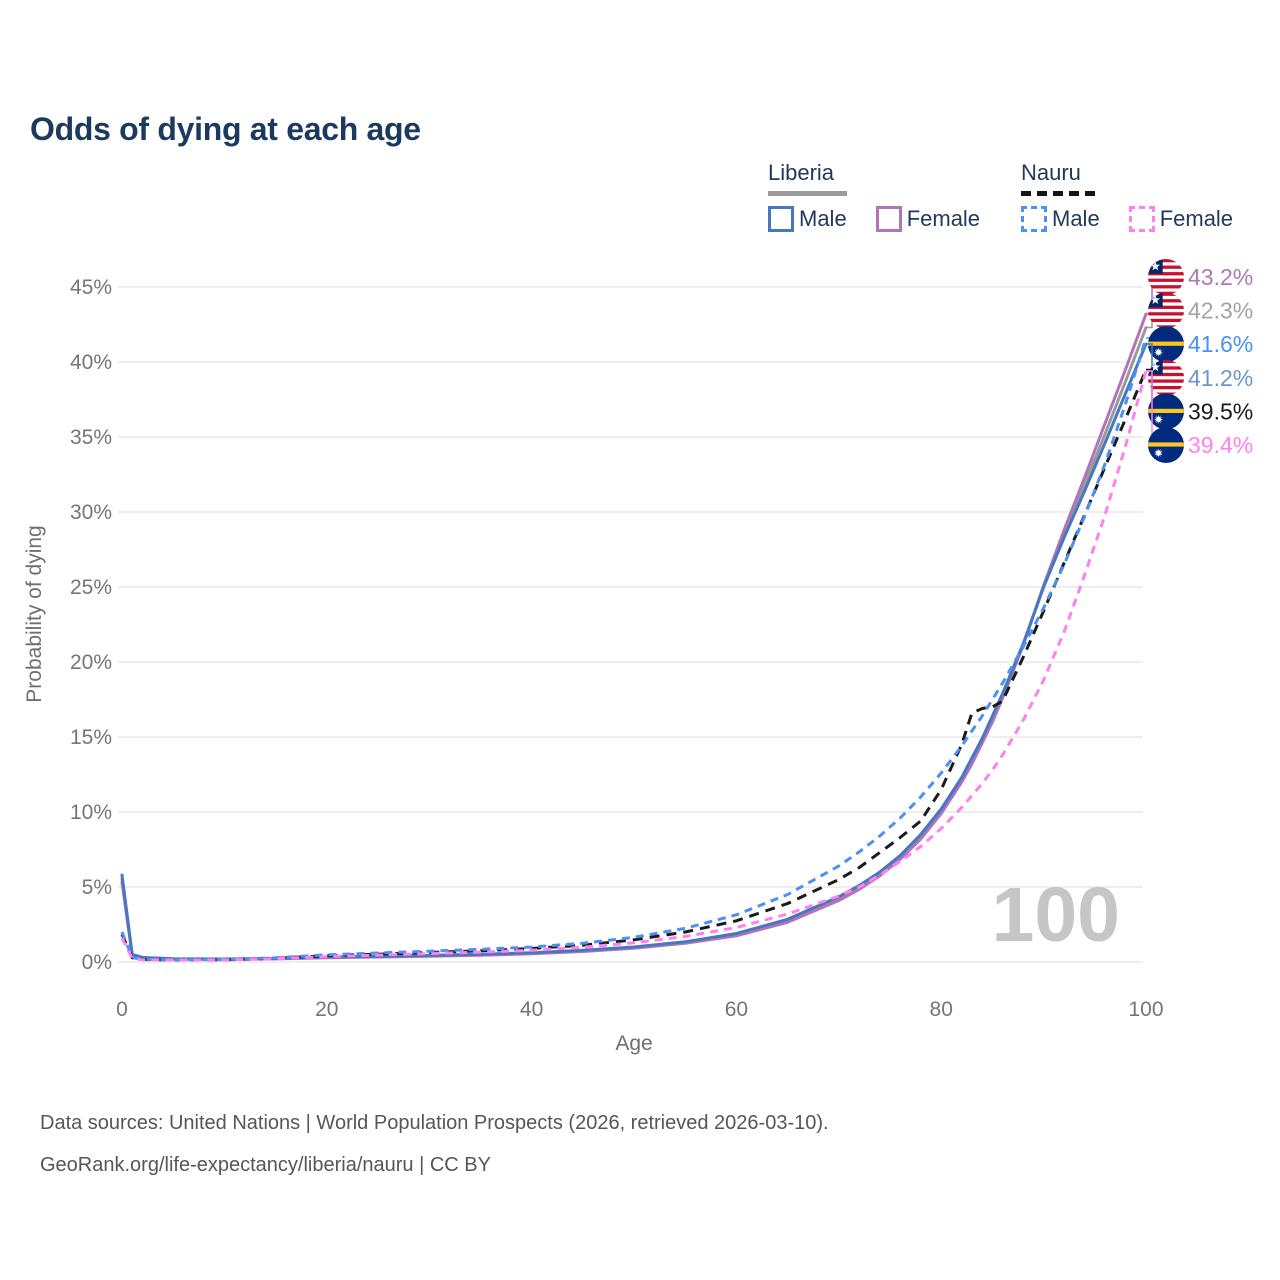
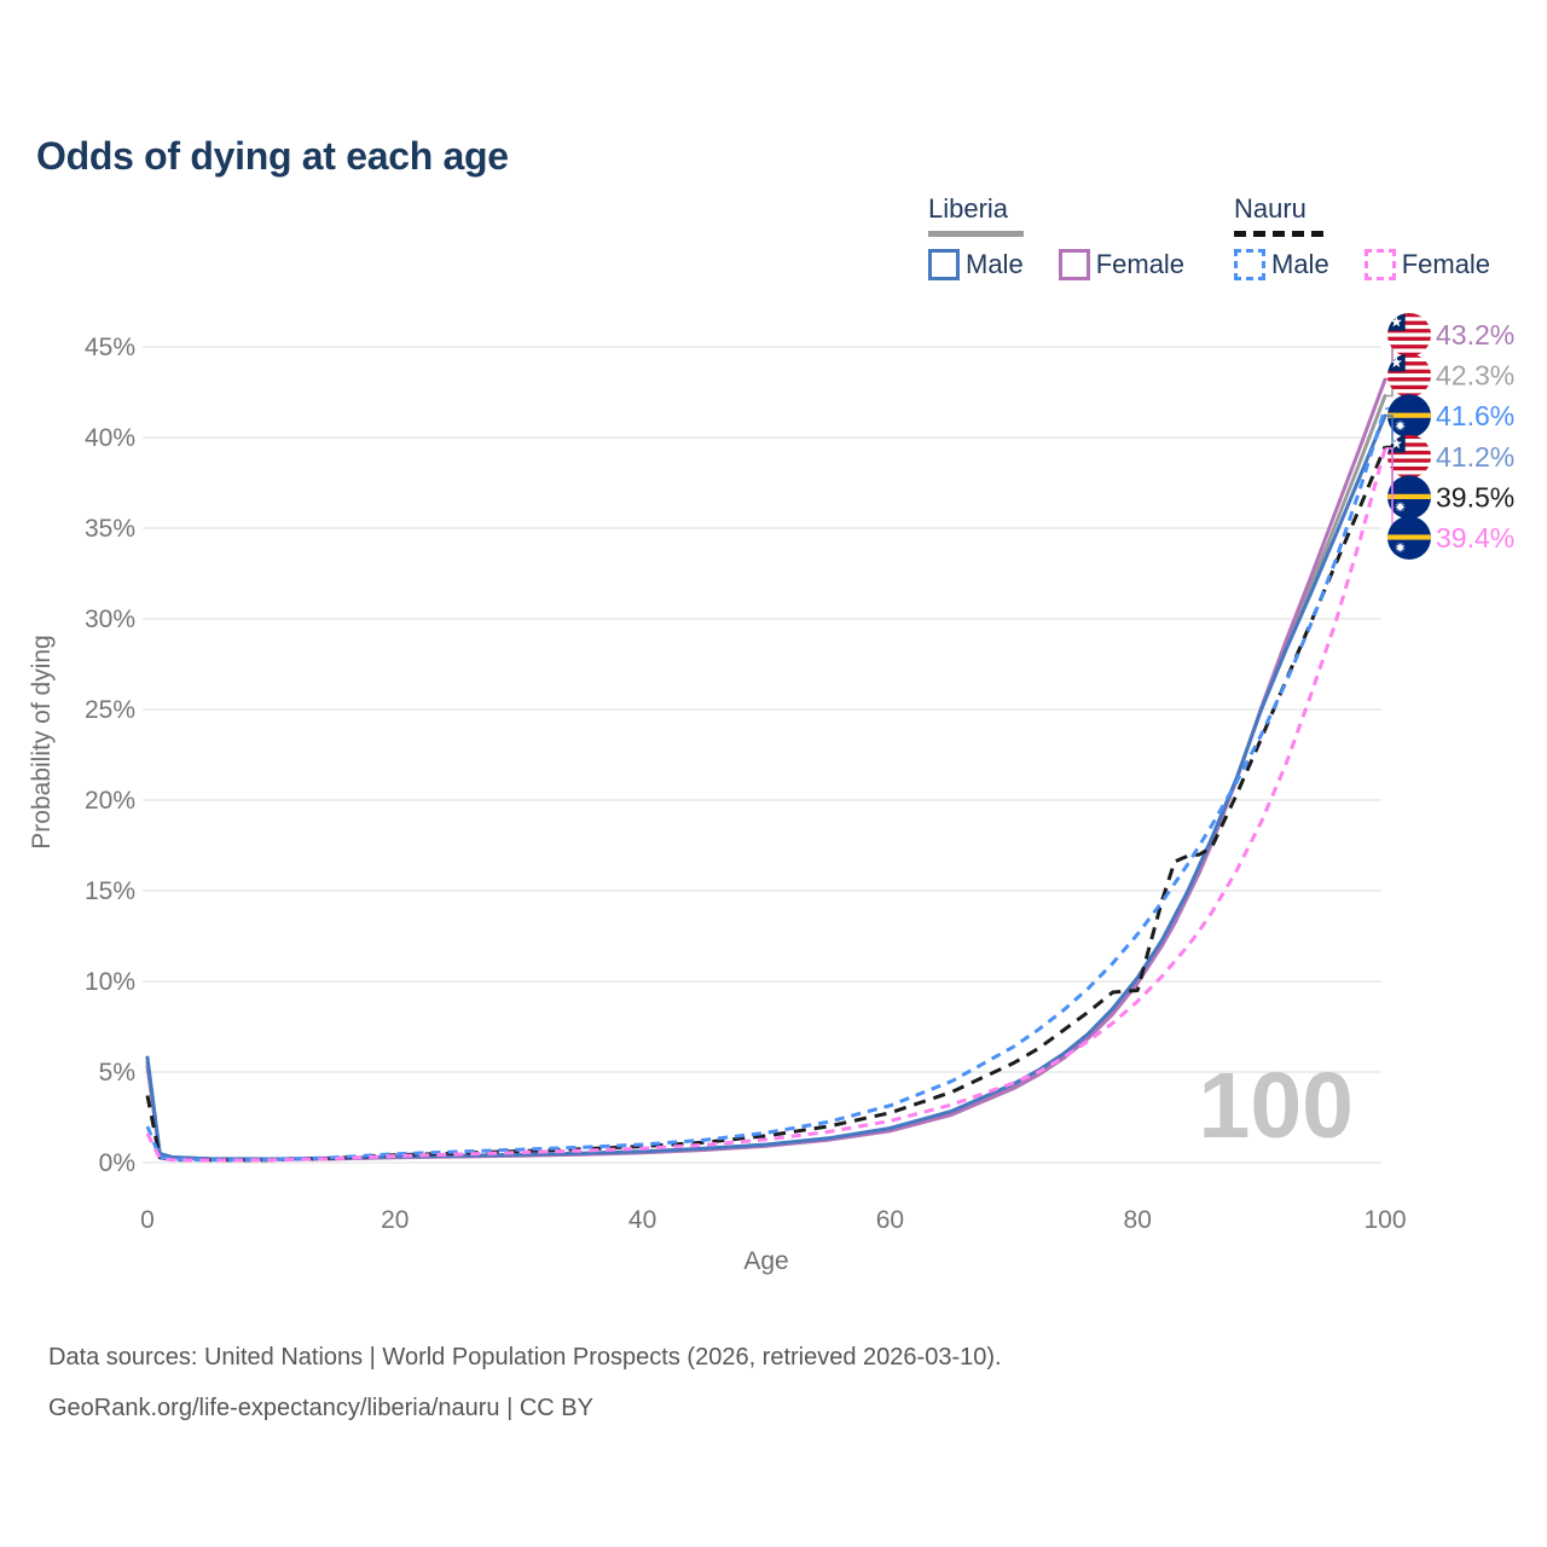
Nauru/0: 1.9% -> 3.7%
Nauru/80: 11.5% -> 9.5%
